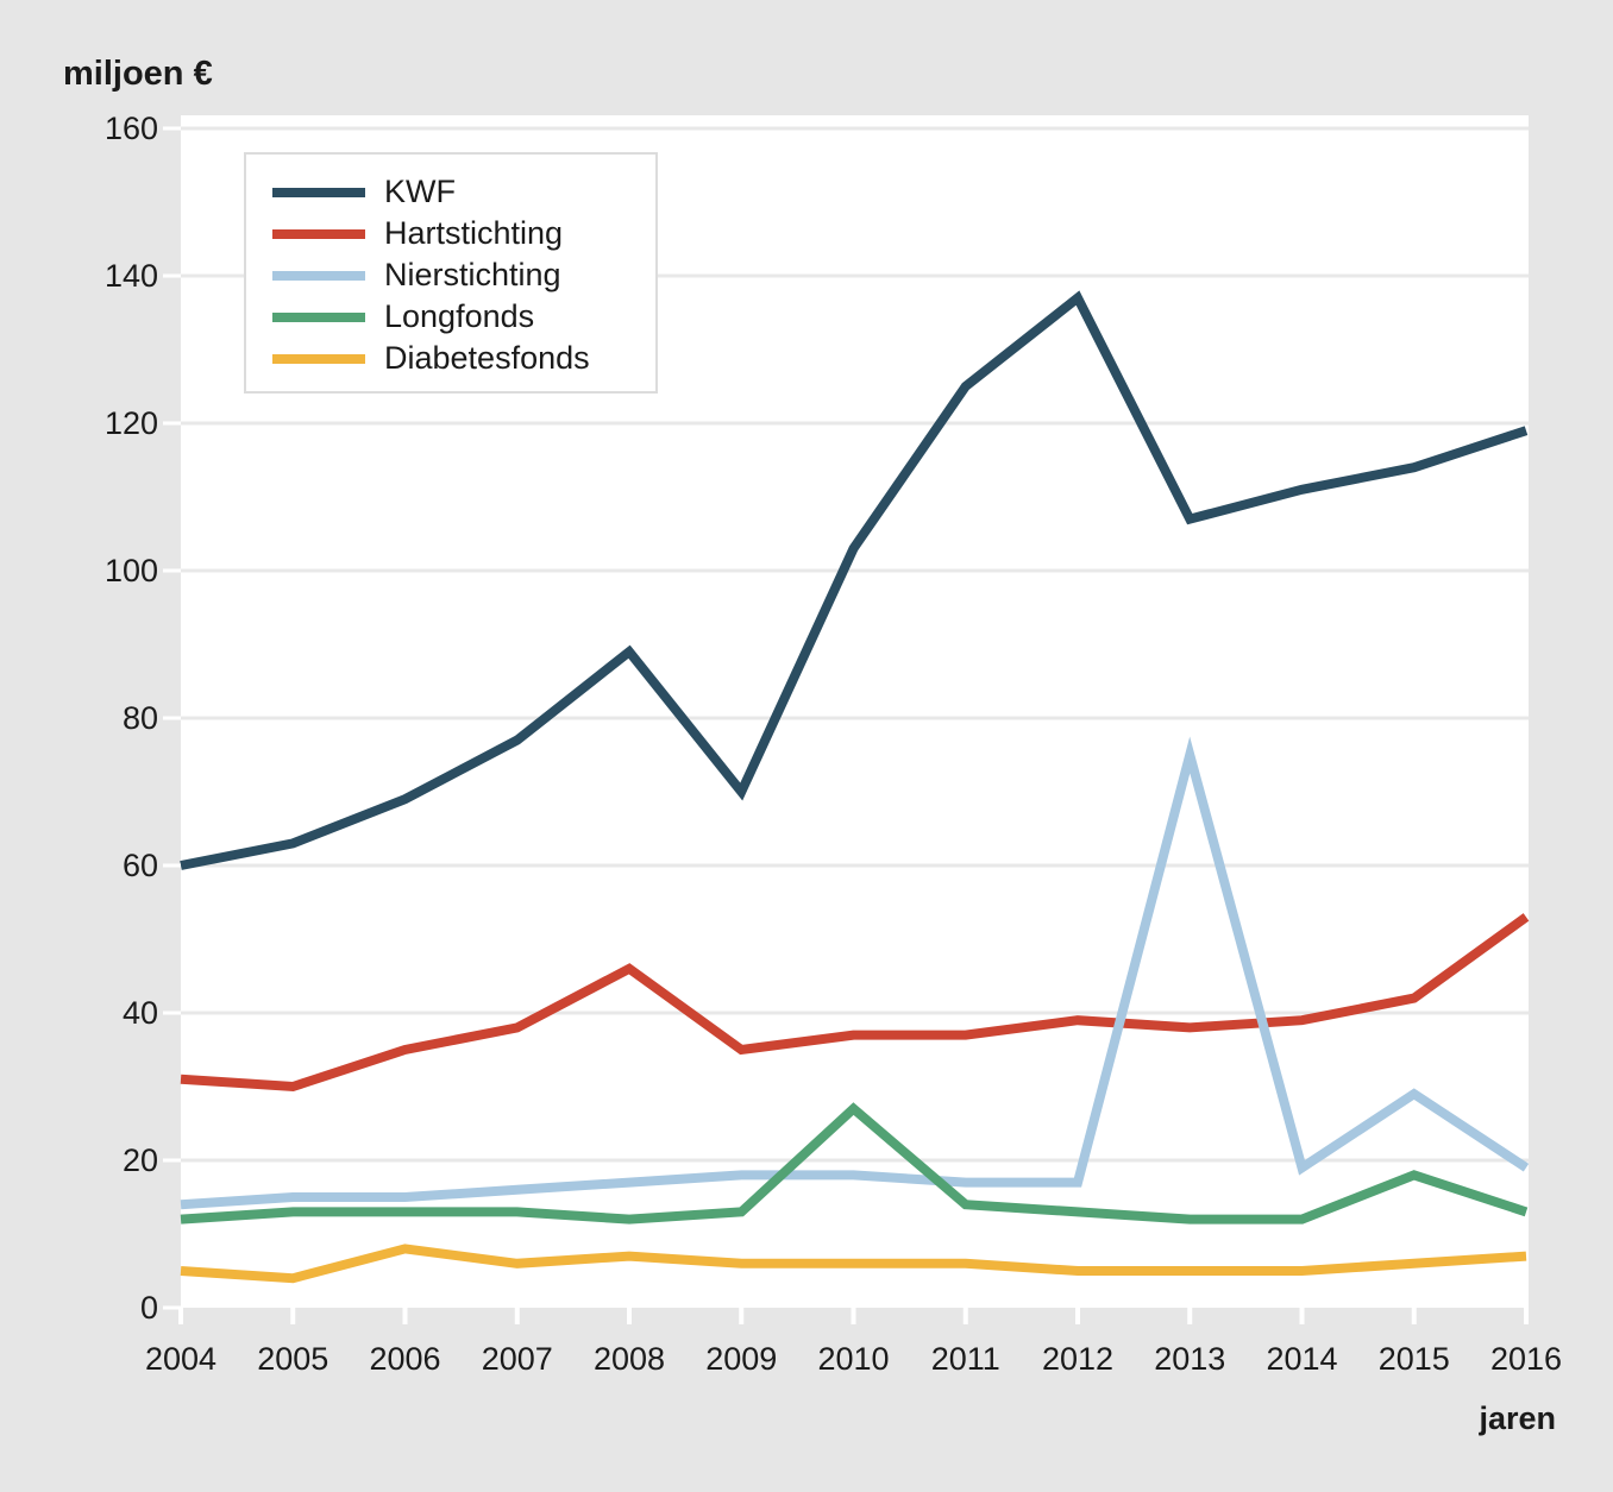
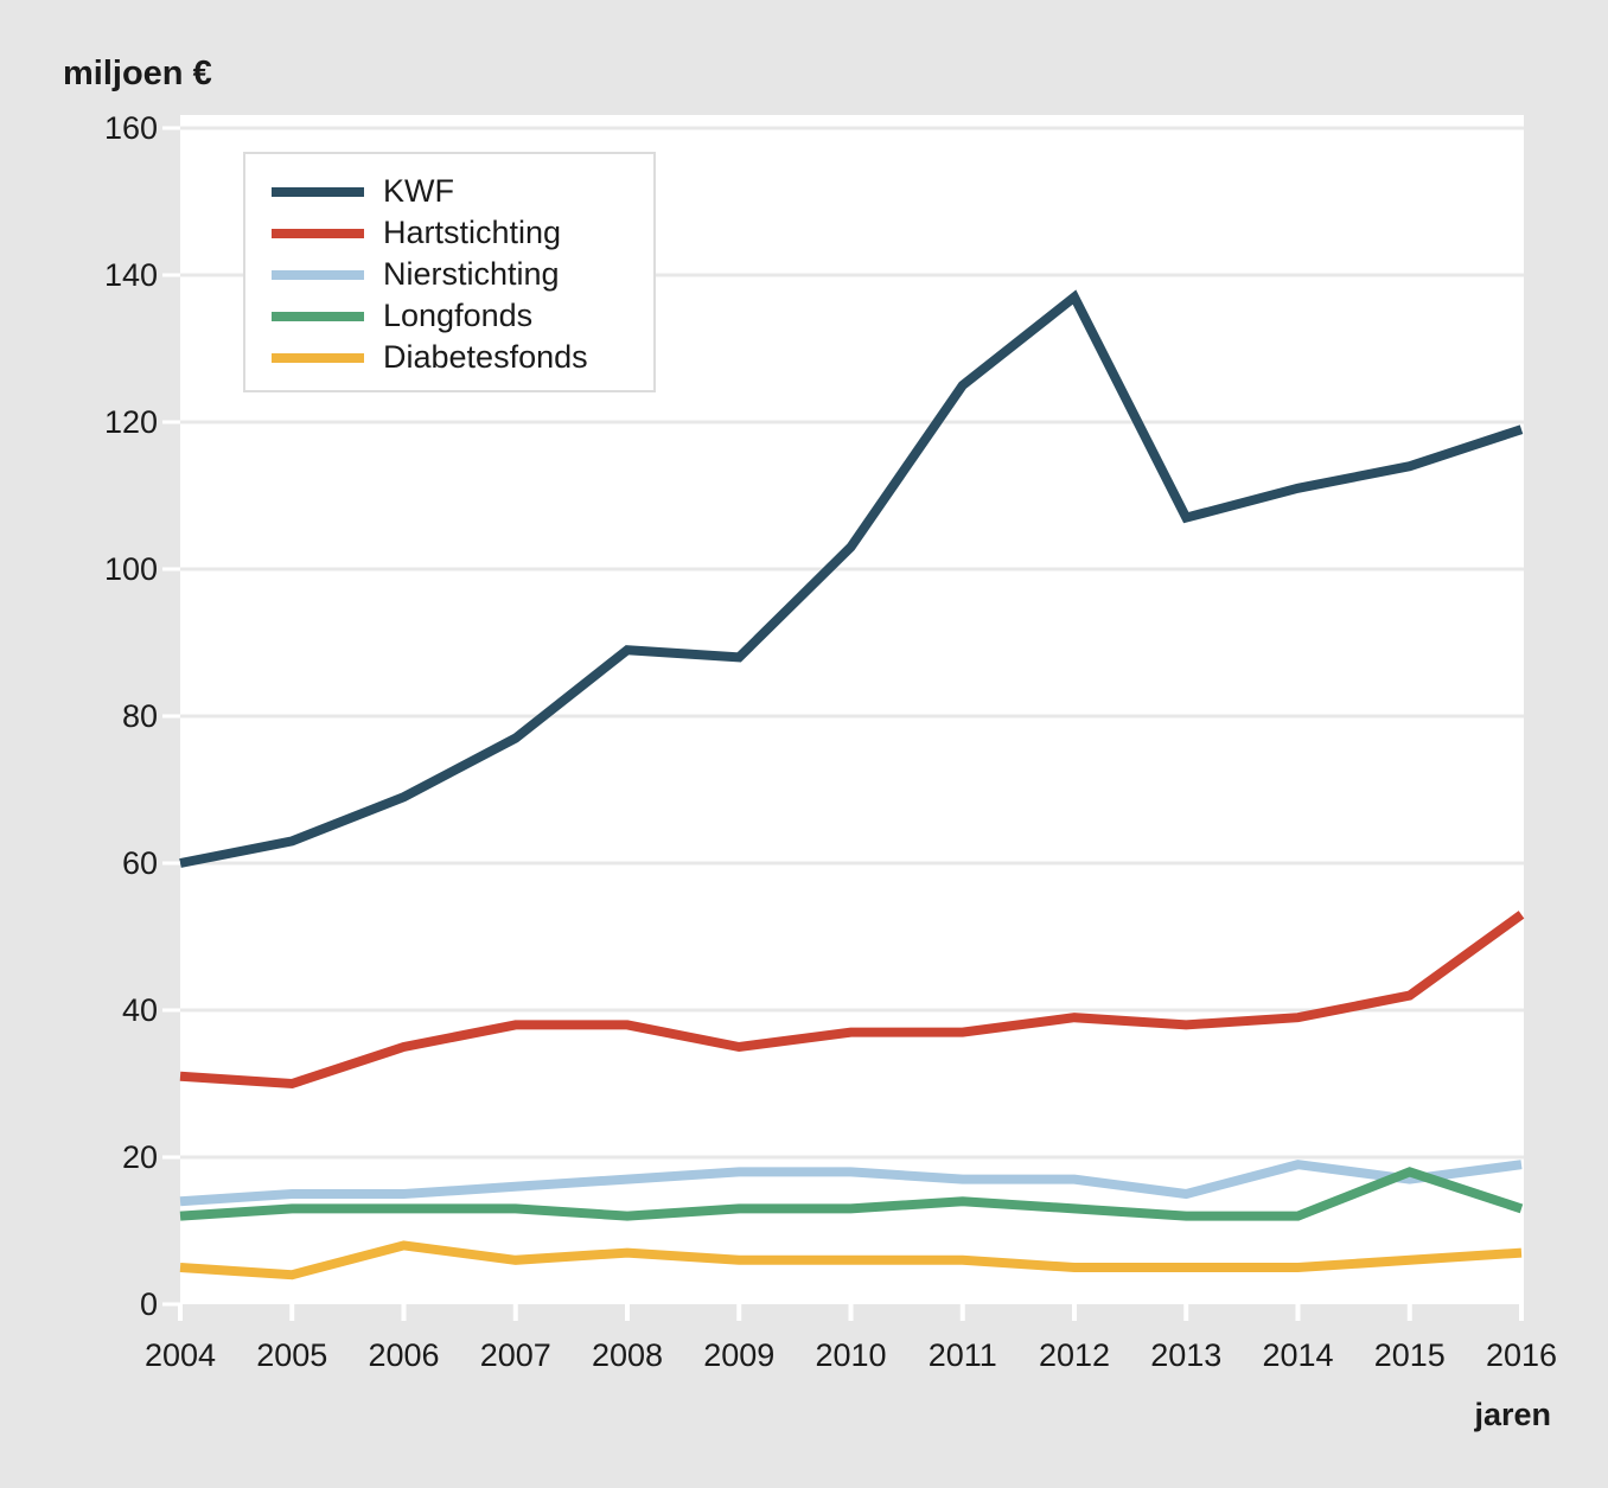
Hartstichting/2008: 46 -> 38
KWF/2009: 70 -> 88
Longfonds/2010: 27 -> 13
Nierstichting/2013: 75 -> 15
Nierstichting/2015: 29 -> 17
